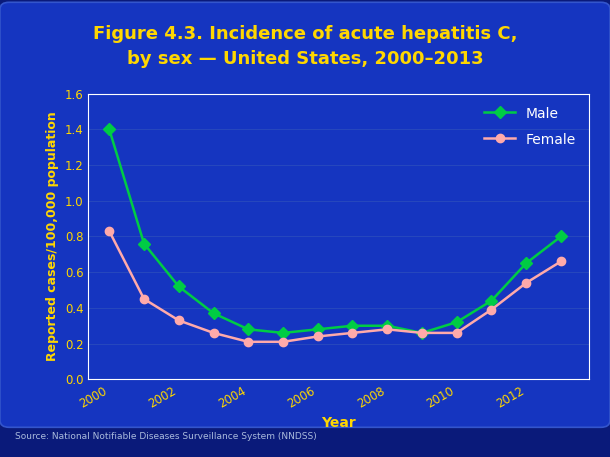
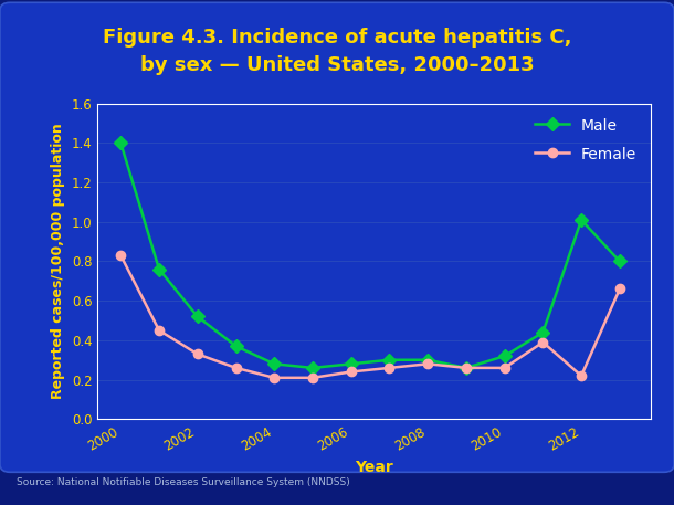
Male/2012: 0.65 -> 1.01
Female/2012: 0.54 -> 0.22
